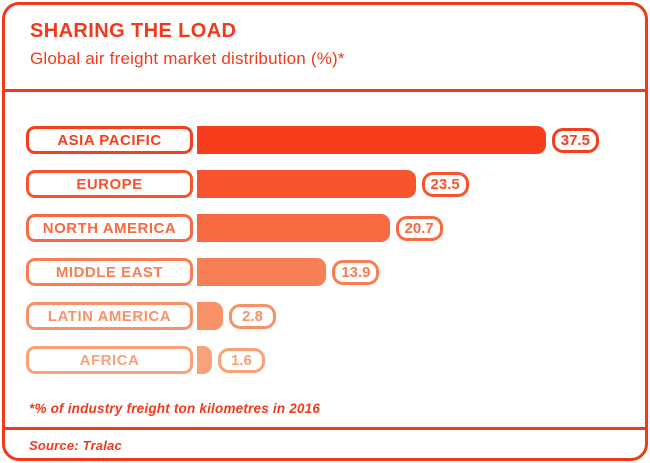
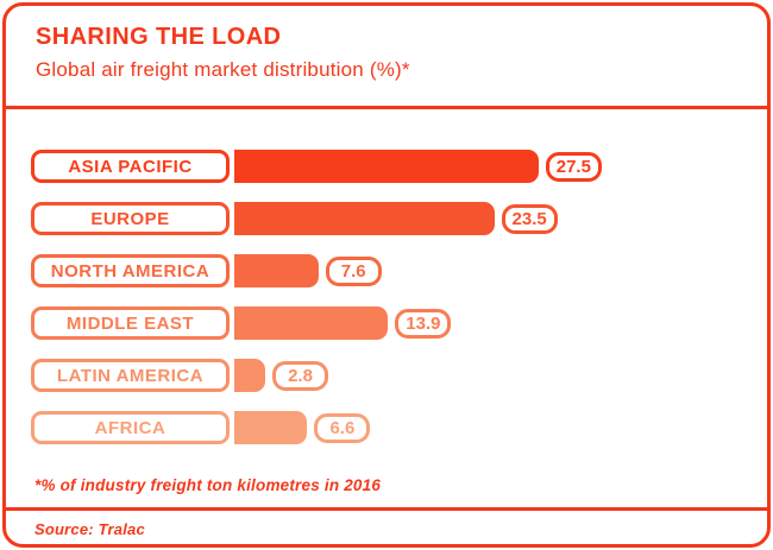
ASIA PACIFIC: 37.5 -> 27.5
NORTH AMERICA: 20.7 -> 7.6
AFRICA: 1.6 -> 6.6
